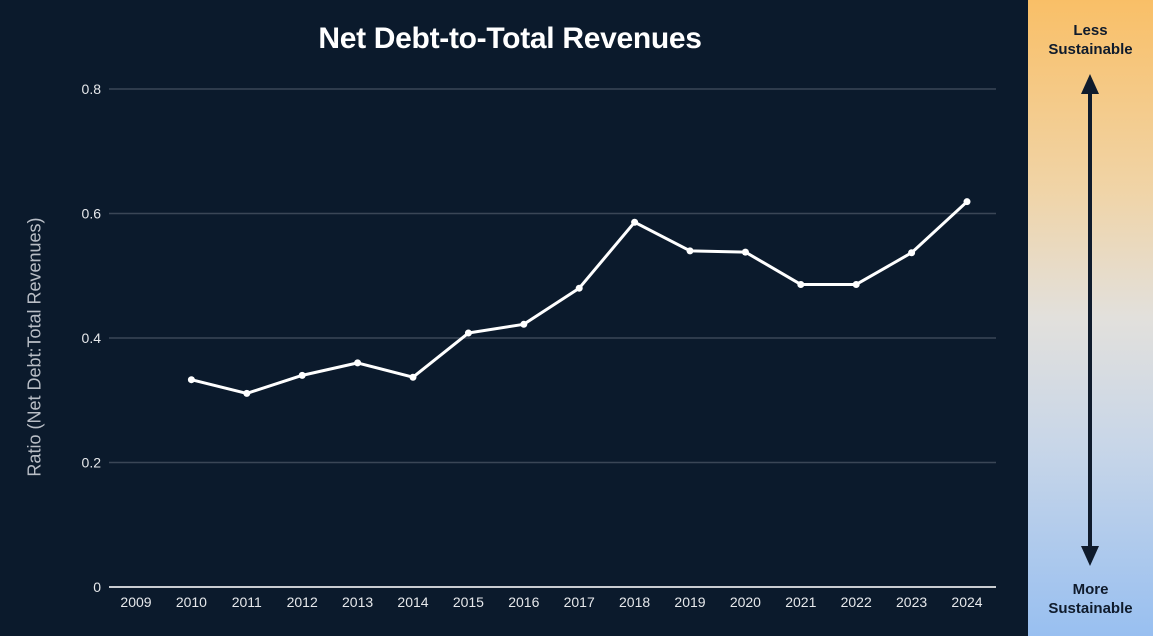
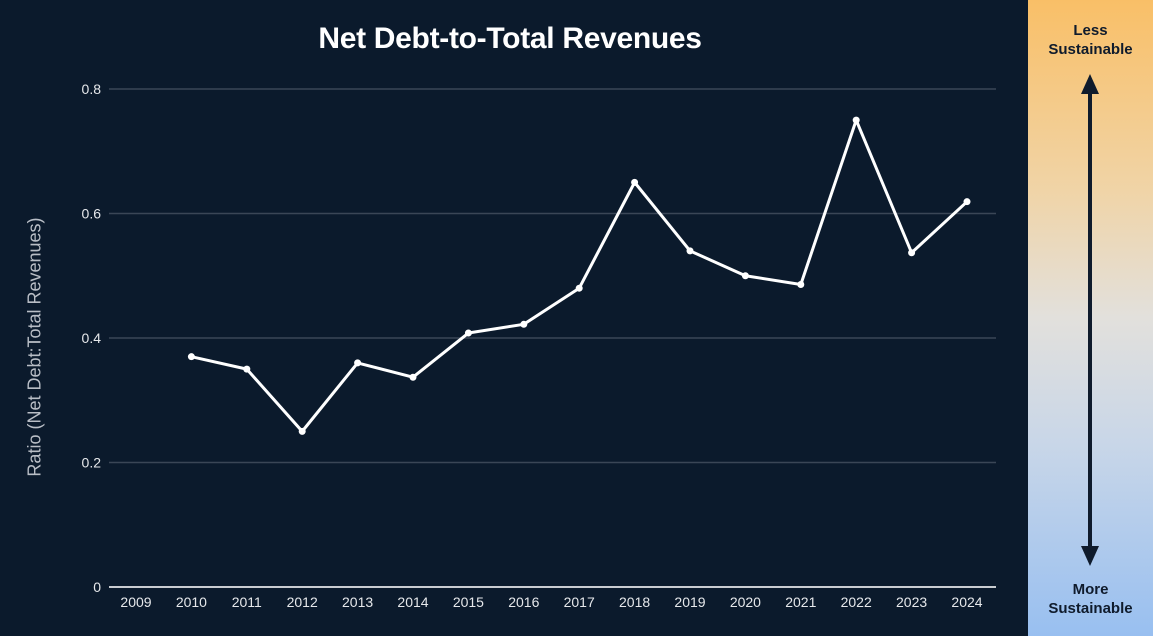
2010: 0.33 -> 0.37
2011: 0.31 -> 0.35
2012: 0.34 -> 0.25
2018: 0.59 -> 0.65
2020: 0.54 -> 0.50
2022: 0.49 -> 0.75
